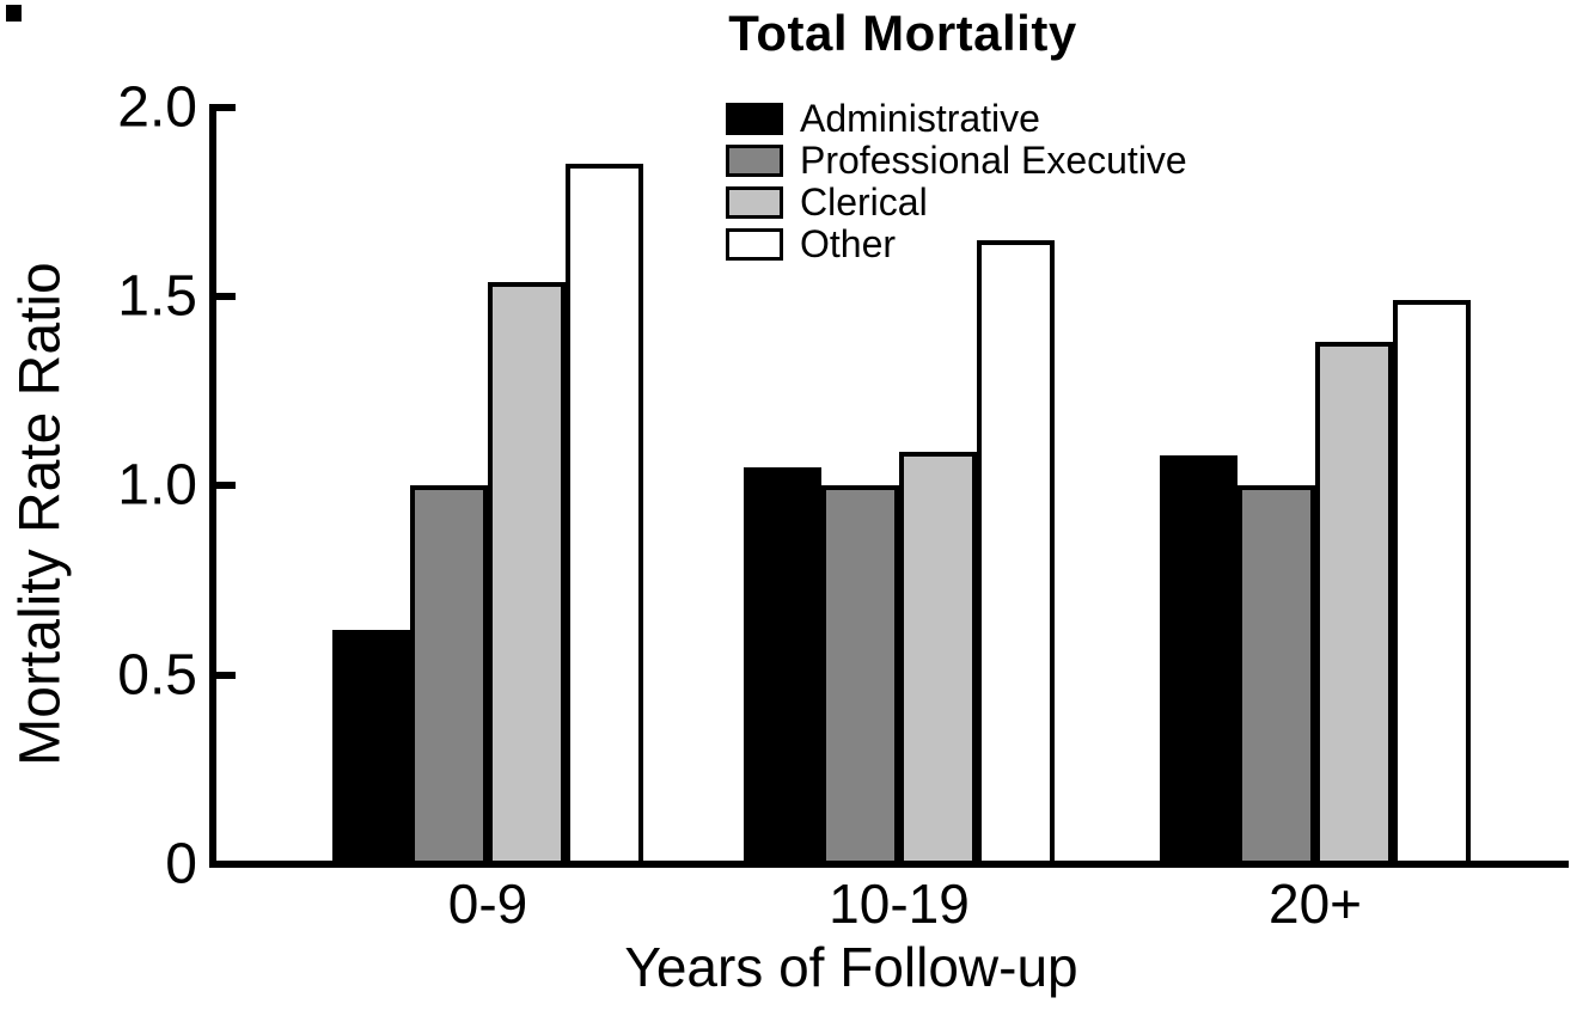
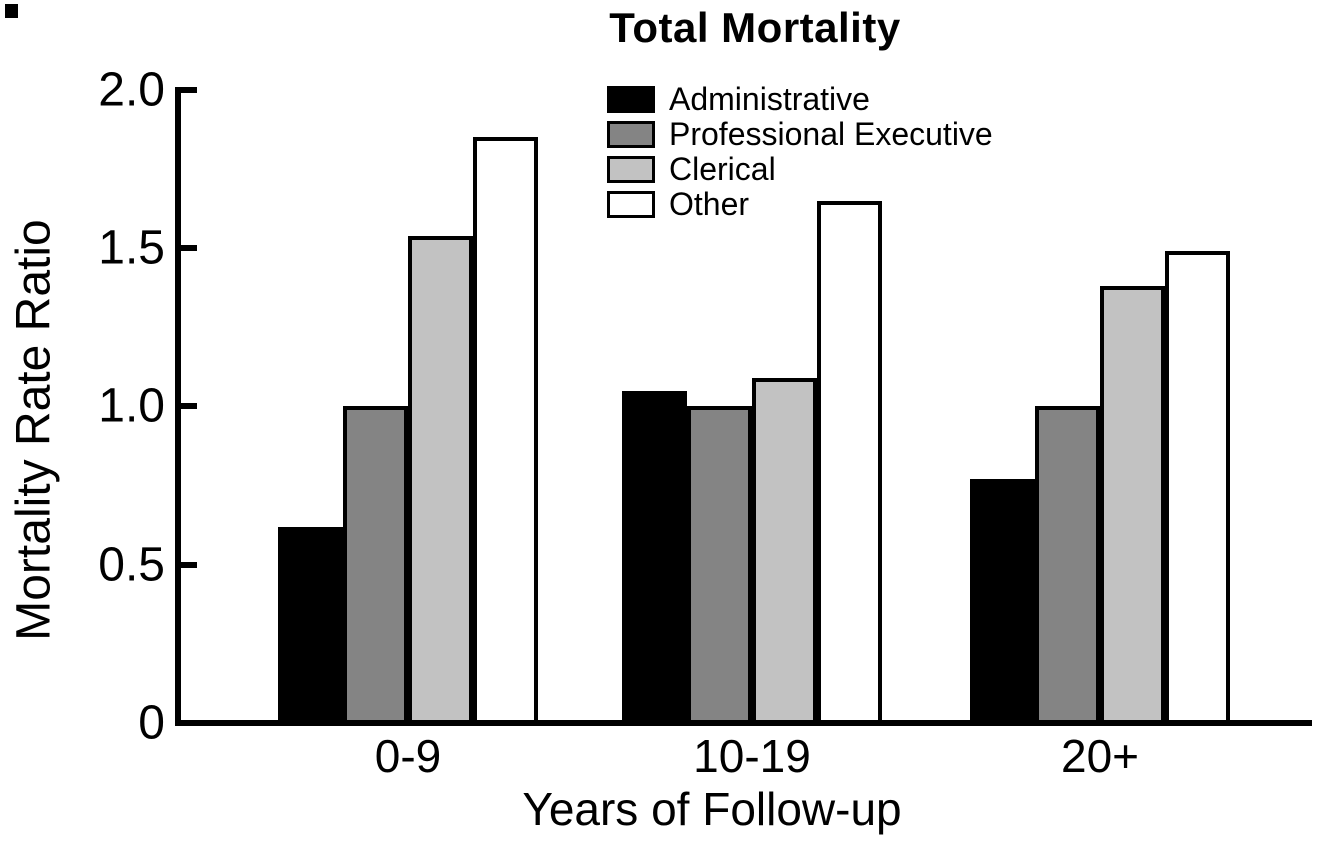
Administrative/20+: 1.08 -> 0.77
